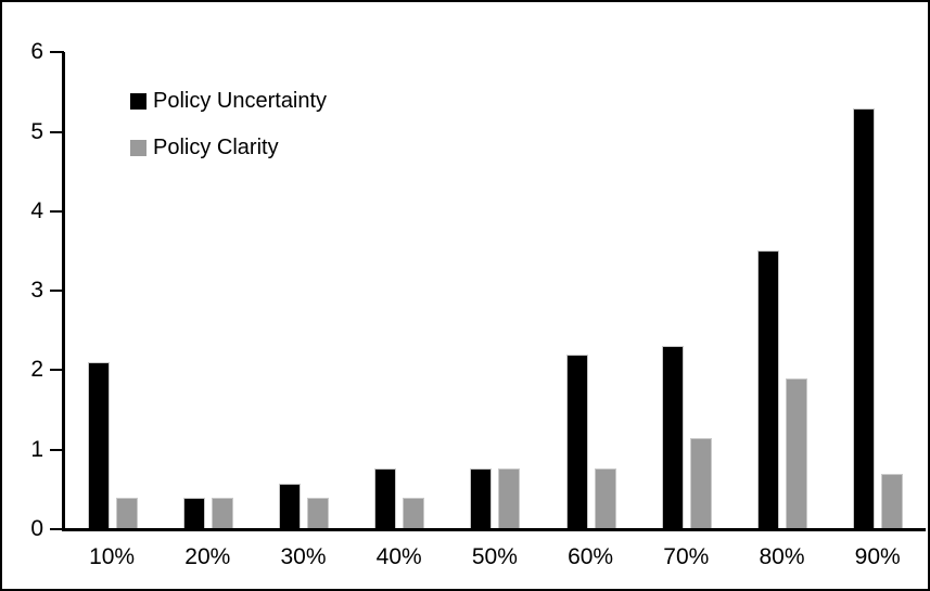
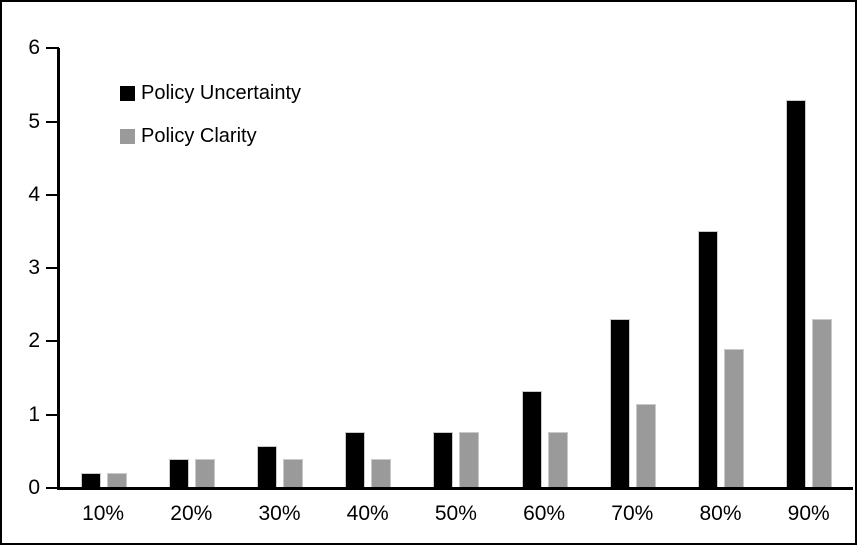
Policy Uncertainty/10%: 2.1 -> 0.2
Policy Clarity/10%: 0.4 -> 0.2
Policy Uncertainty/60%: 2.2 -> 1.3
Policy Clarity/90%: 0.7 -> 2.3
